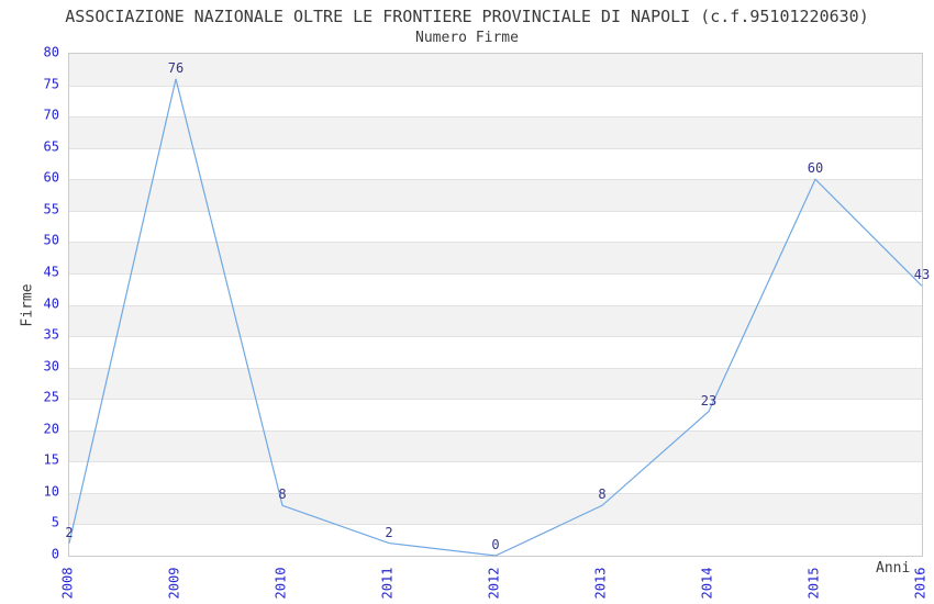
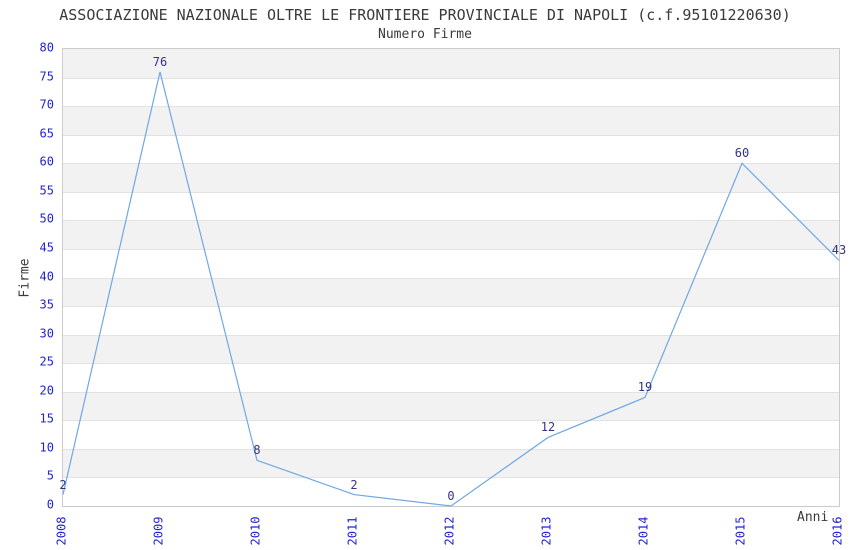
2013: 8 -> 12
2014: 23 -> 19
